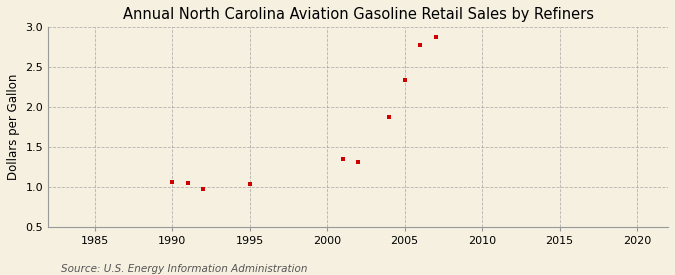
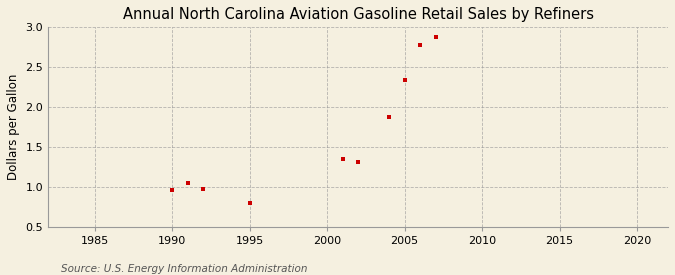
1990: 1.06 -> 0.96
1995: 1.04 -> 0.80
